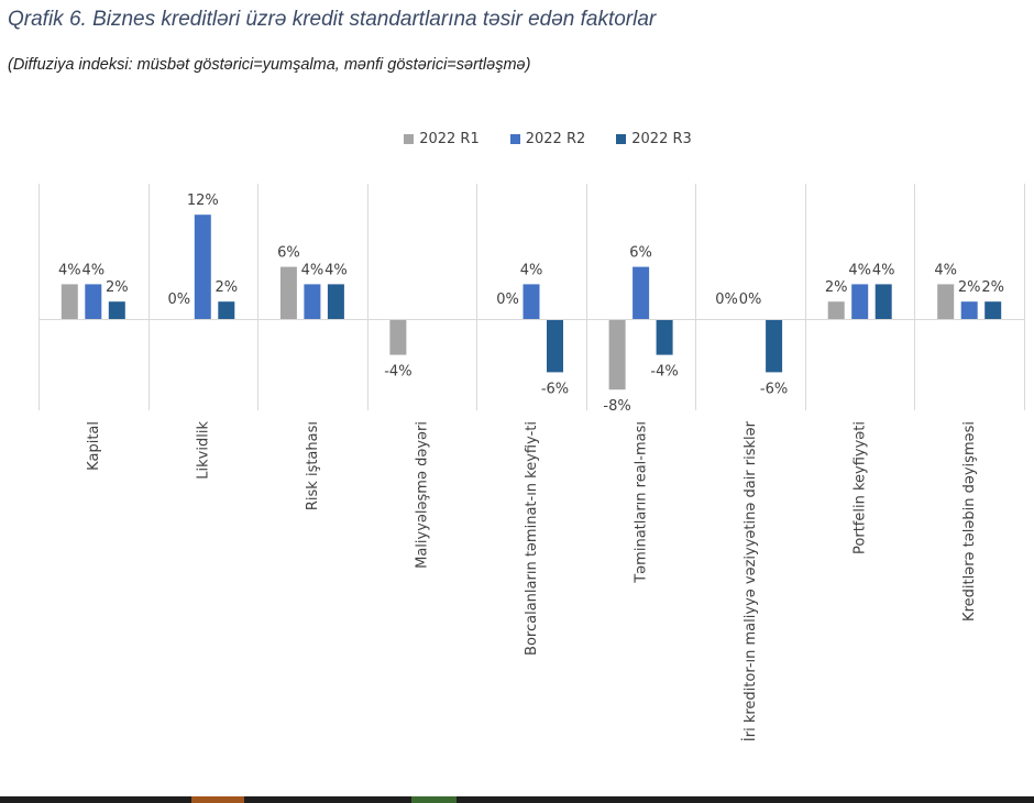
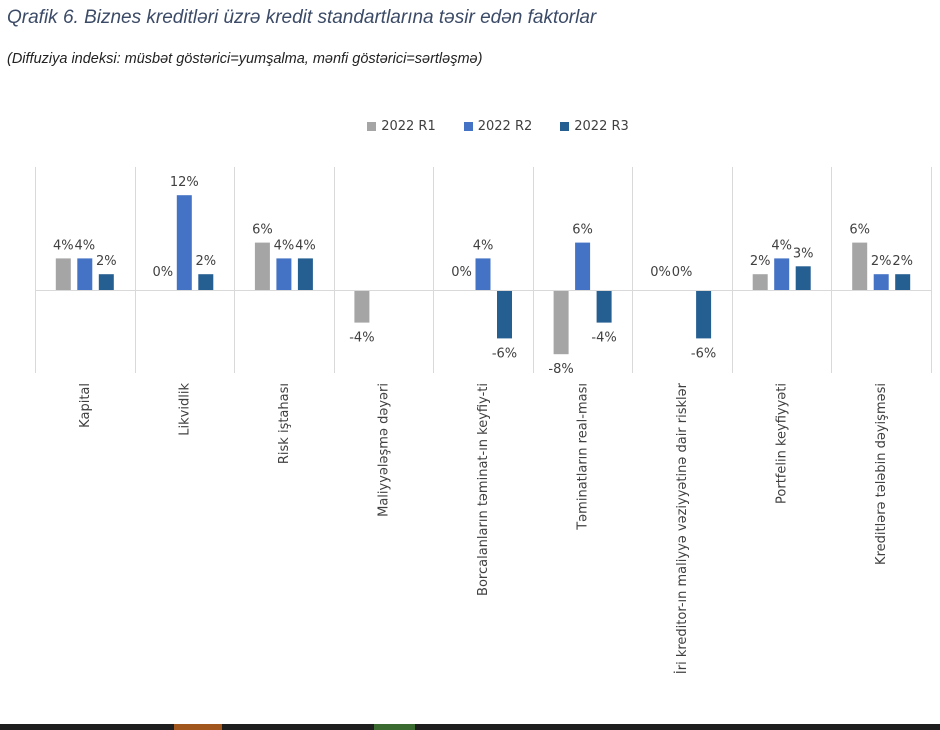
2022 R3/Portfelin keyfiyyəti: 4% -> 3%
2022 R1/Kreditlərə tələbin dəyişməsi: 4% -> 6%
